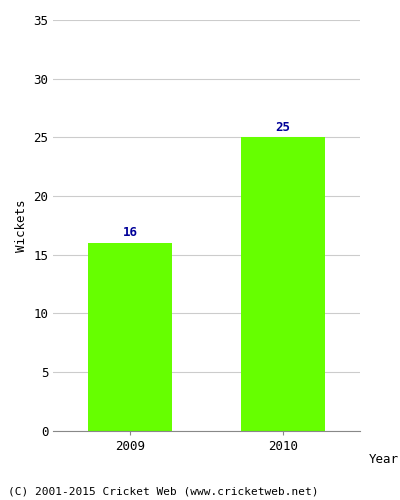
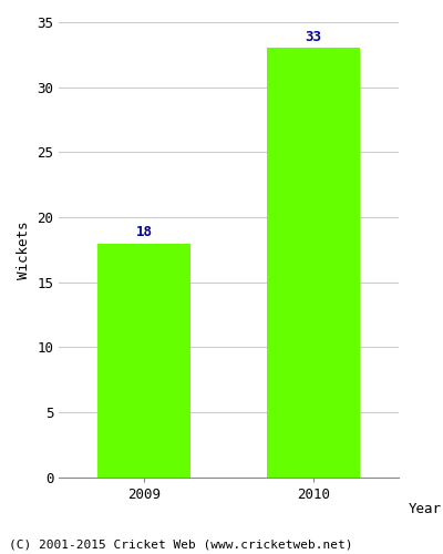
2009: 16 -> 18
2010: 25 -> 33
